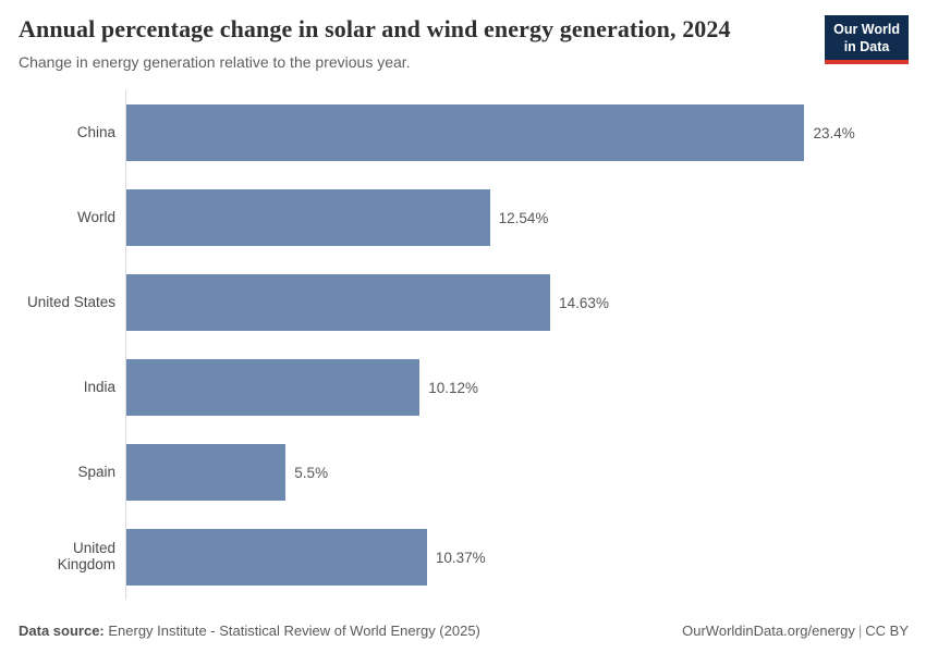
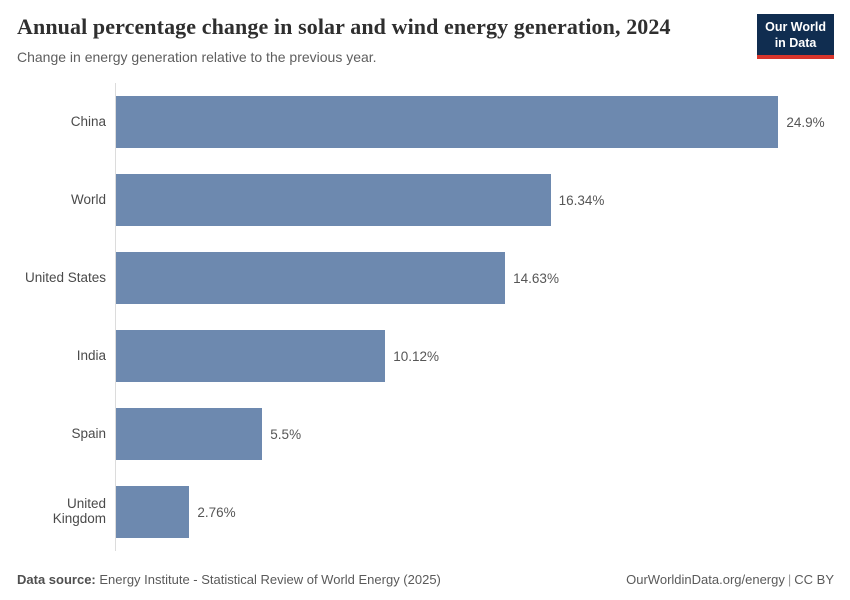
China: 23.4% -> 24.9%
World: 12.54% -> 16.34%
United Kingdom: 10.37% -> 2.76%
